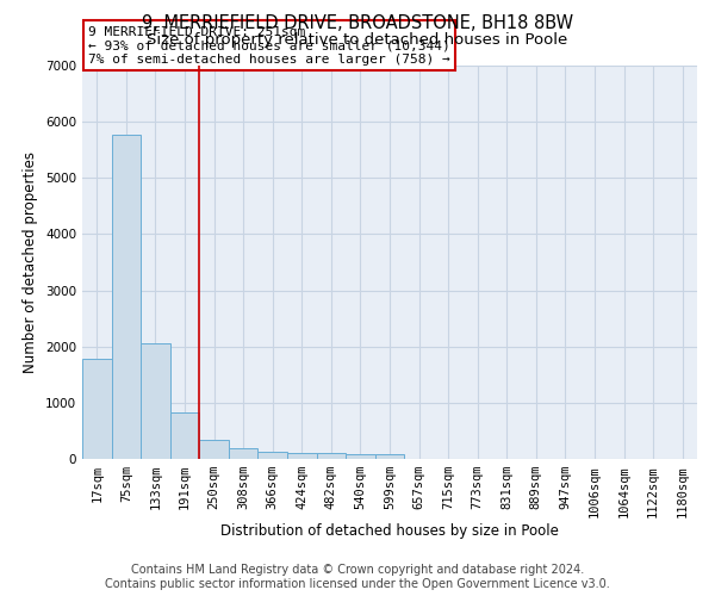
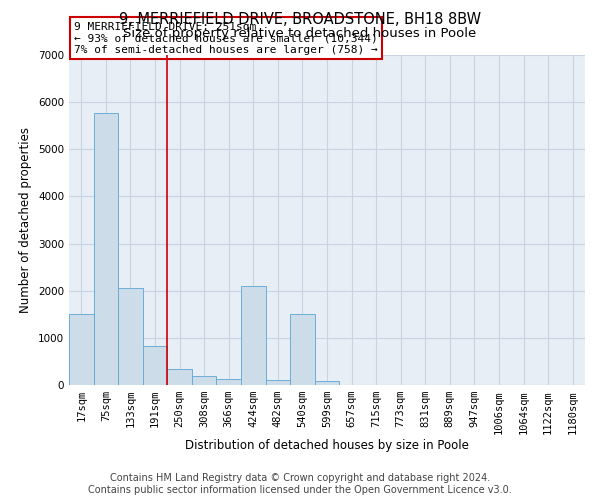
17sqm: 1780 -> 1500
424sqm: 110 -> 2100
540sqm: 80 -> 1500
